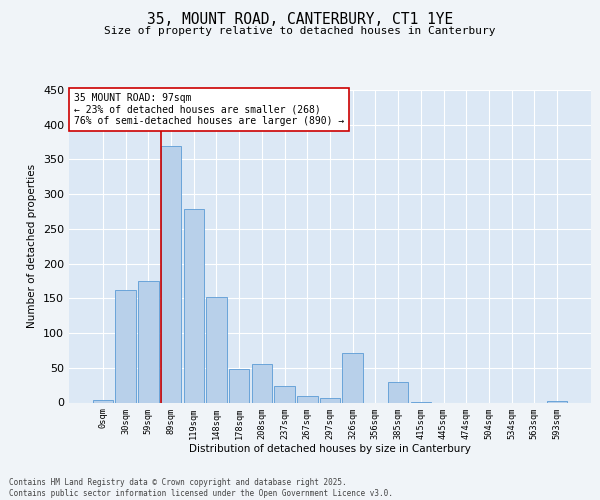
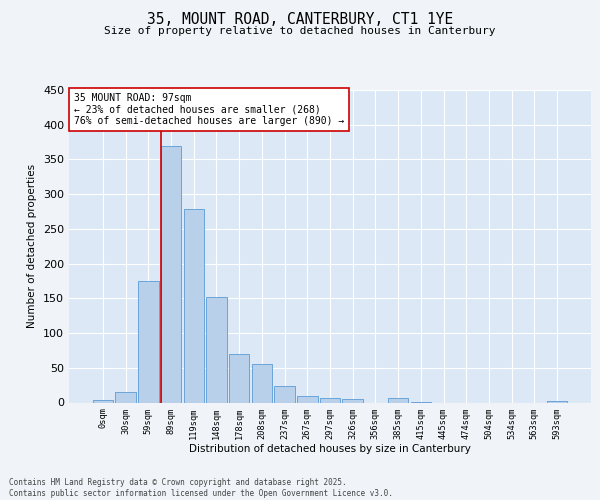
30sqm: 162 -> 15
178sqm: 48 -> 70
326sqm: 72 -> 5
385sqm: 30 -> 7
